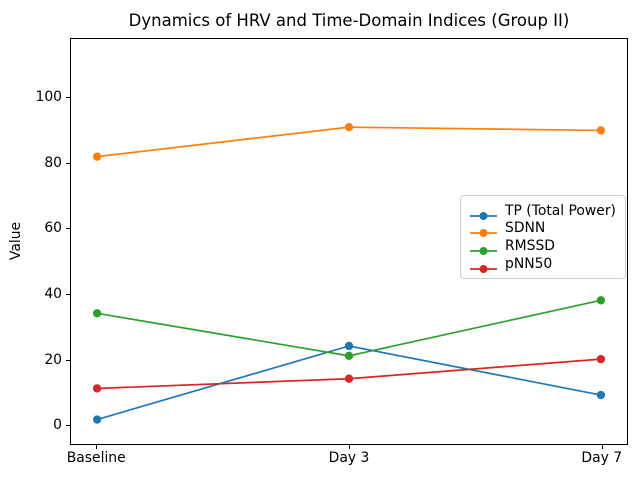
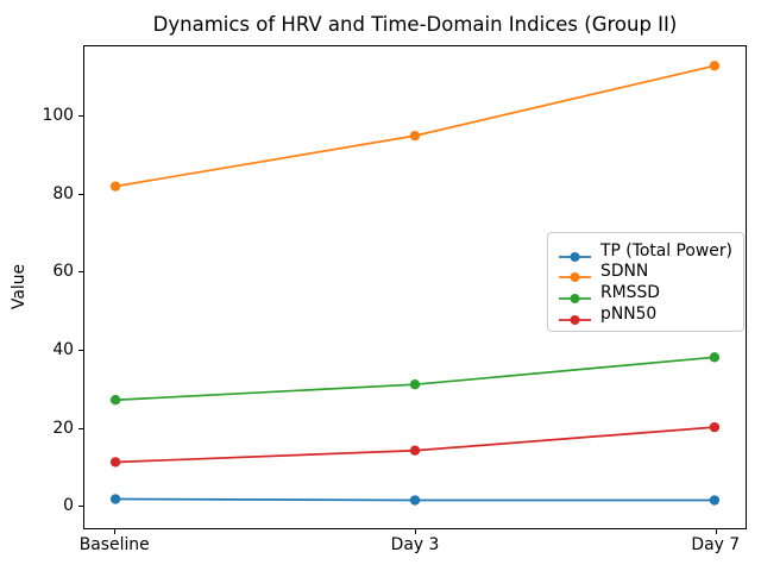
RMSSD/Baseline: 34 -> 27
TP (Total Power)/Day 3: 24 -> 1
SDNN/Day 3: 91 -> 95
RMSSD/Day 3: 21 -> 31
TP (Total Power)/Day 7: 9 -> 1
SDNN/Day 7: 90 -> 113
